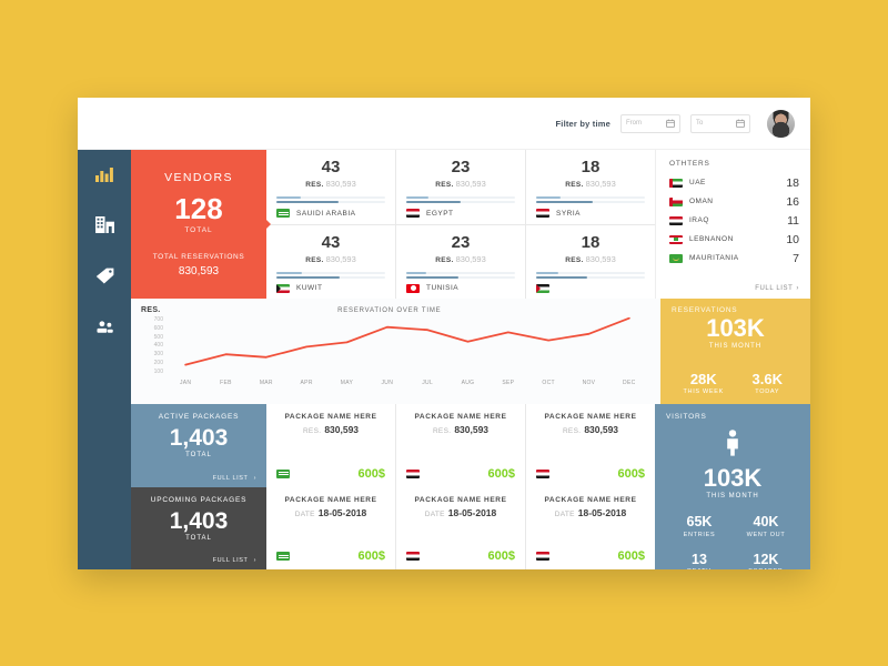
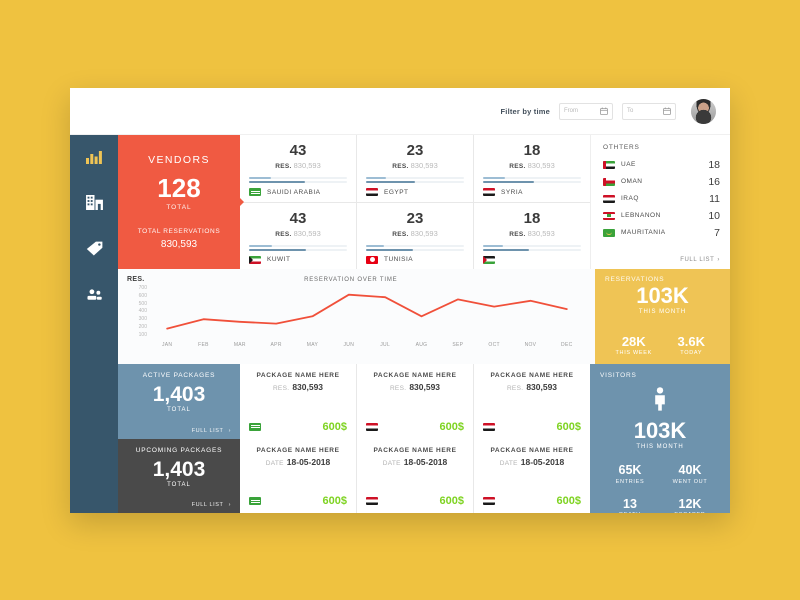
APR: 500 -> 300
MAY: 500 -> 400
AUG: 500 -> 400
DEC: 800 -> 500
